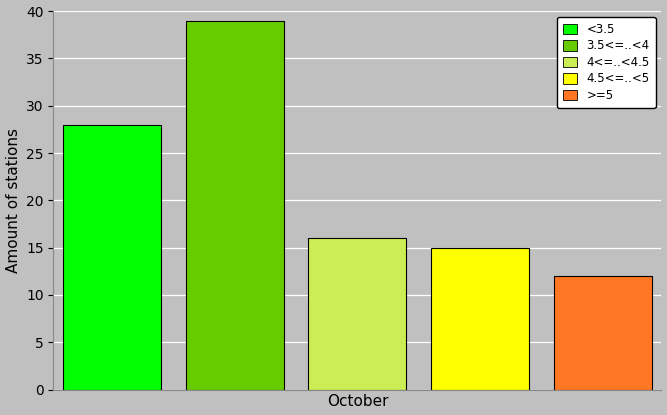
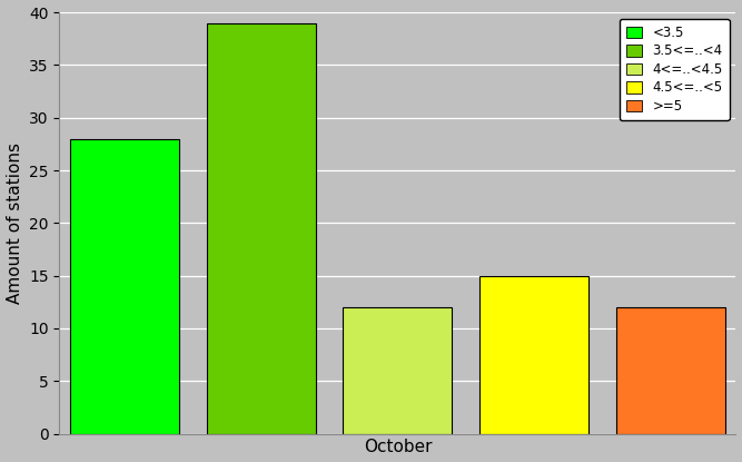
October: 16 -> 12
